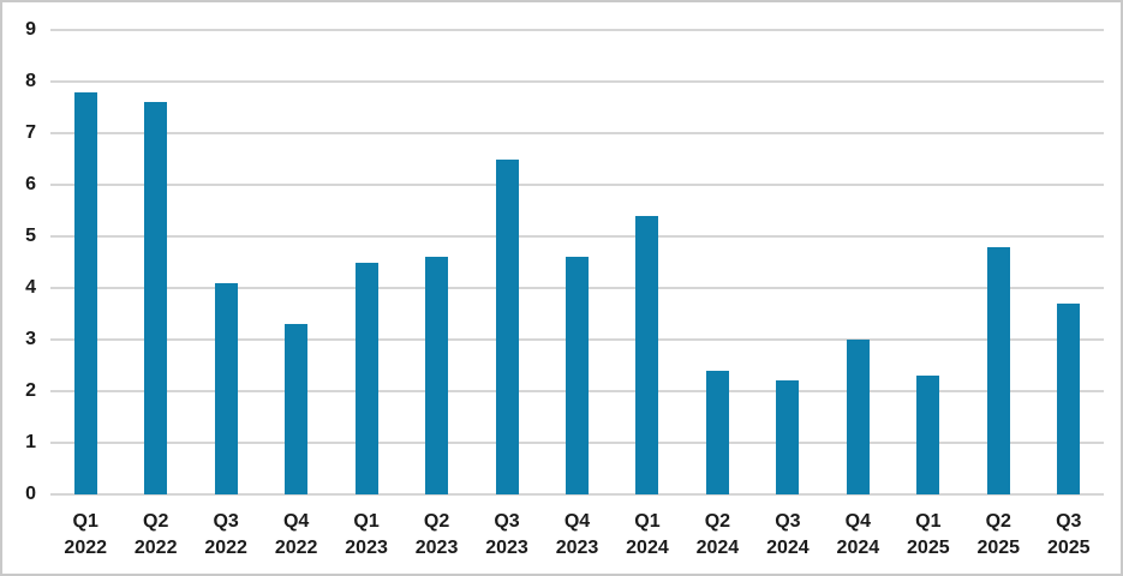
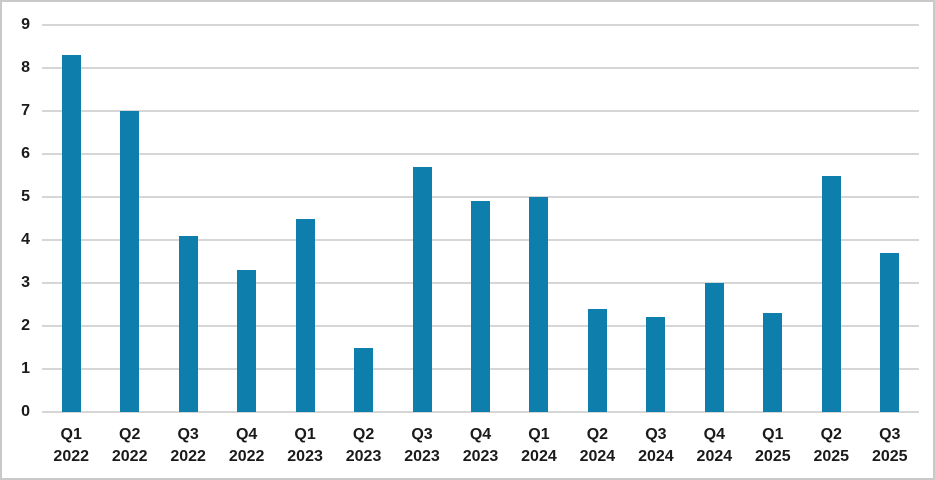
Q1 2022: 7.8 -> 8.3
Q2 2022: 7.6 -> 7.0
Q2 2023: 4.6 -> 1.5
Q3 2023: 6.5 -> 5.7
Q4 2023: 4.6 -> 4.9
Q1 2024: 5.4 -> 5.0
Q2 2025: 4.8 -> 5.5
